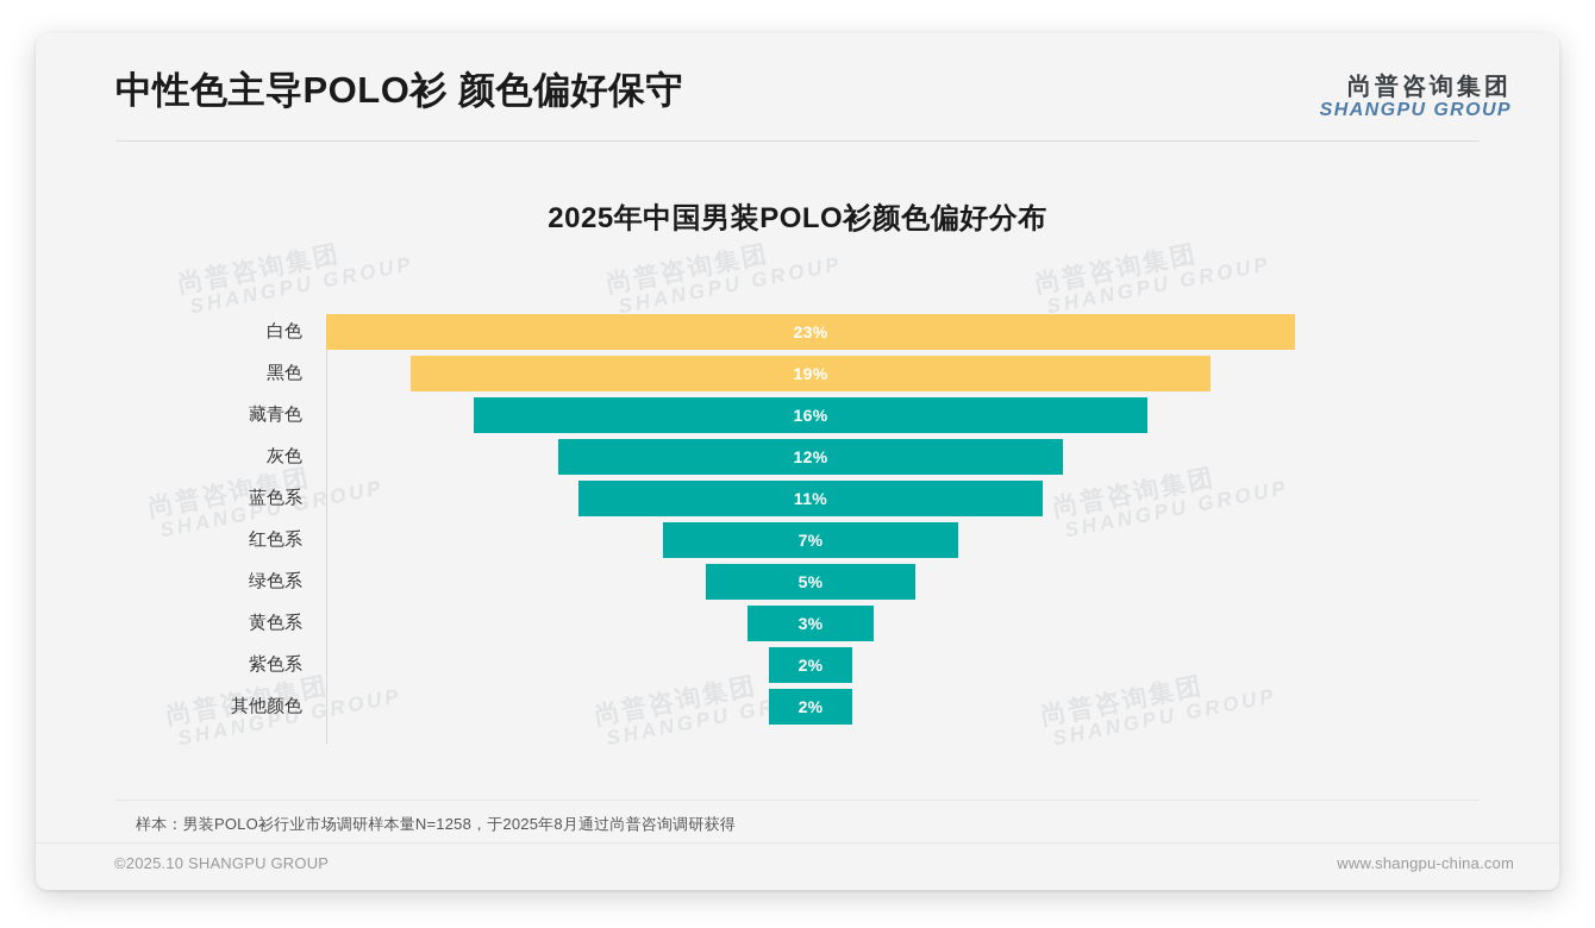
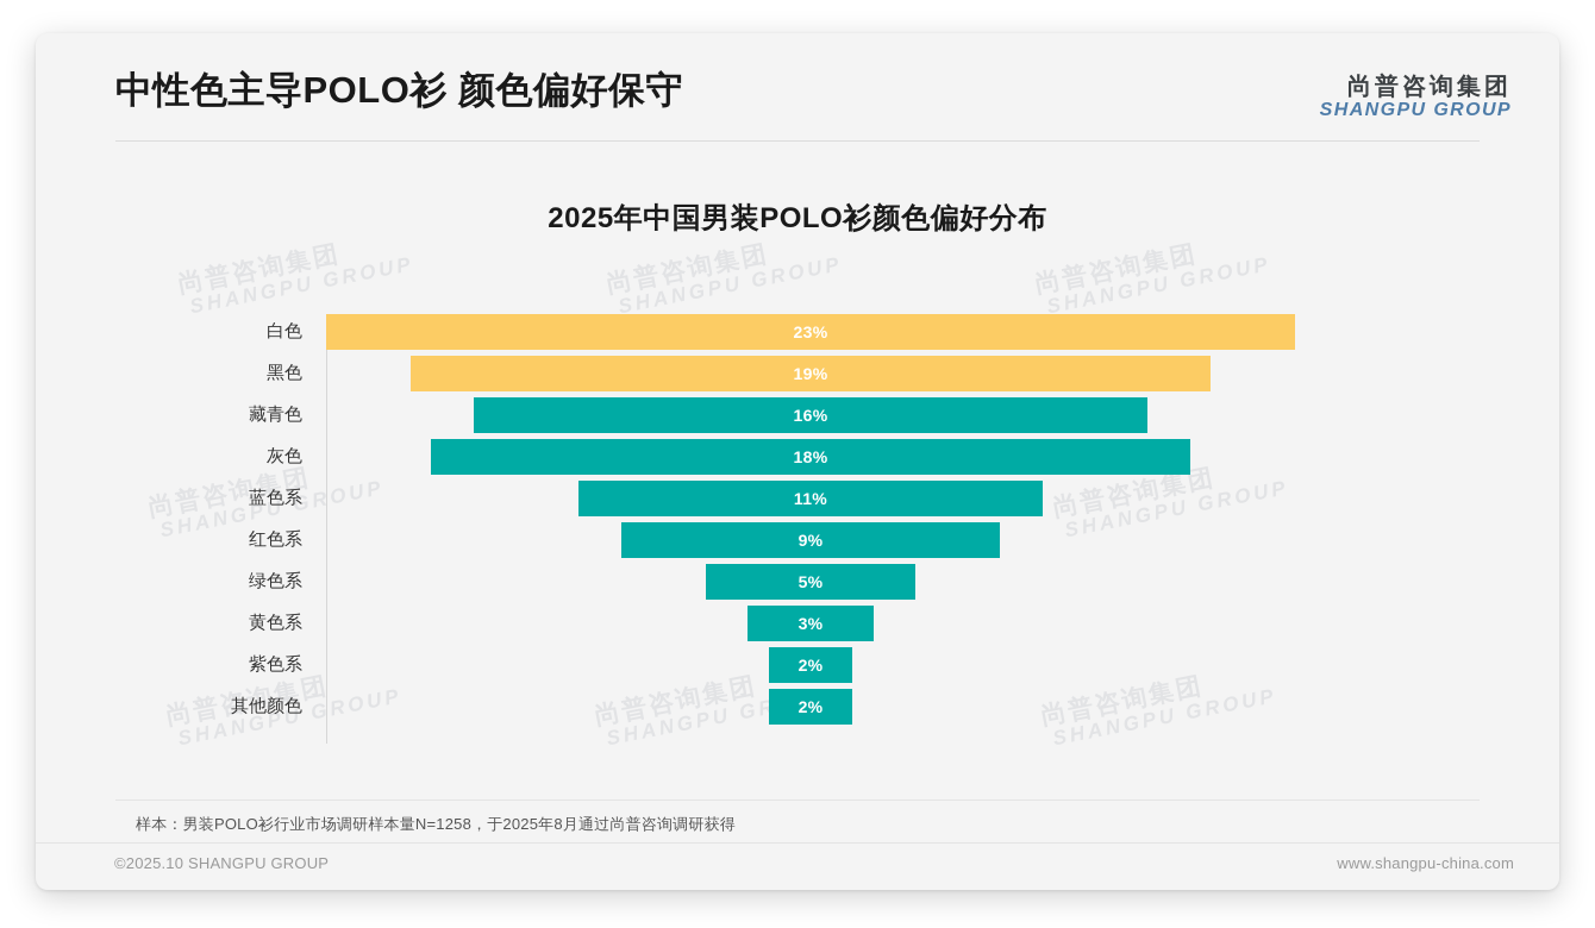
灰色: 12% -> 18%
红色系: 7% -> 9%
